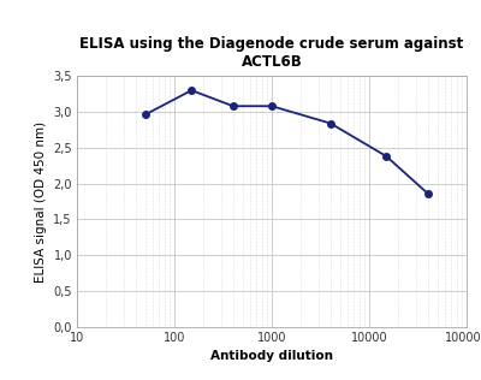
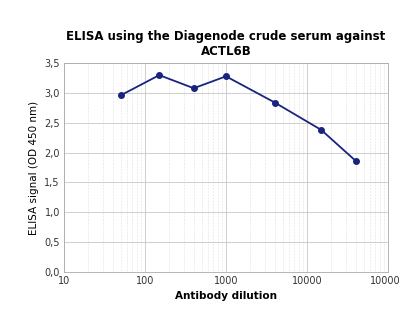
1000: 3,08 -> 3,28
